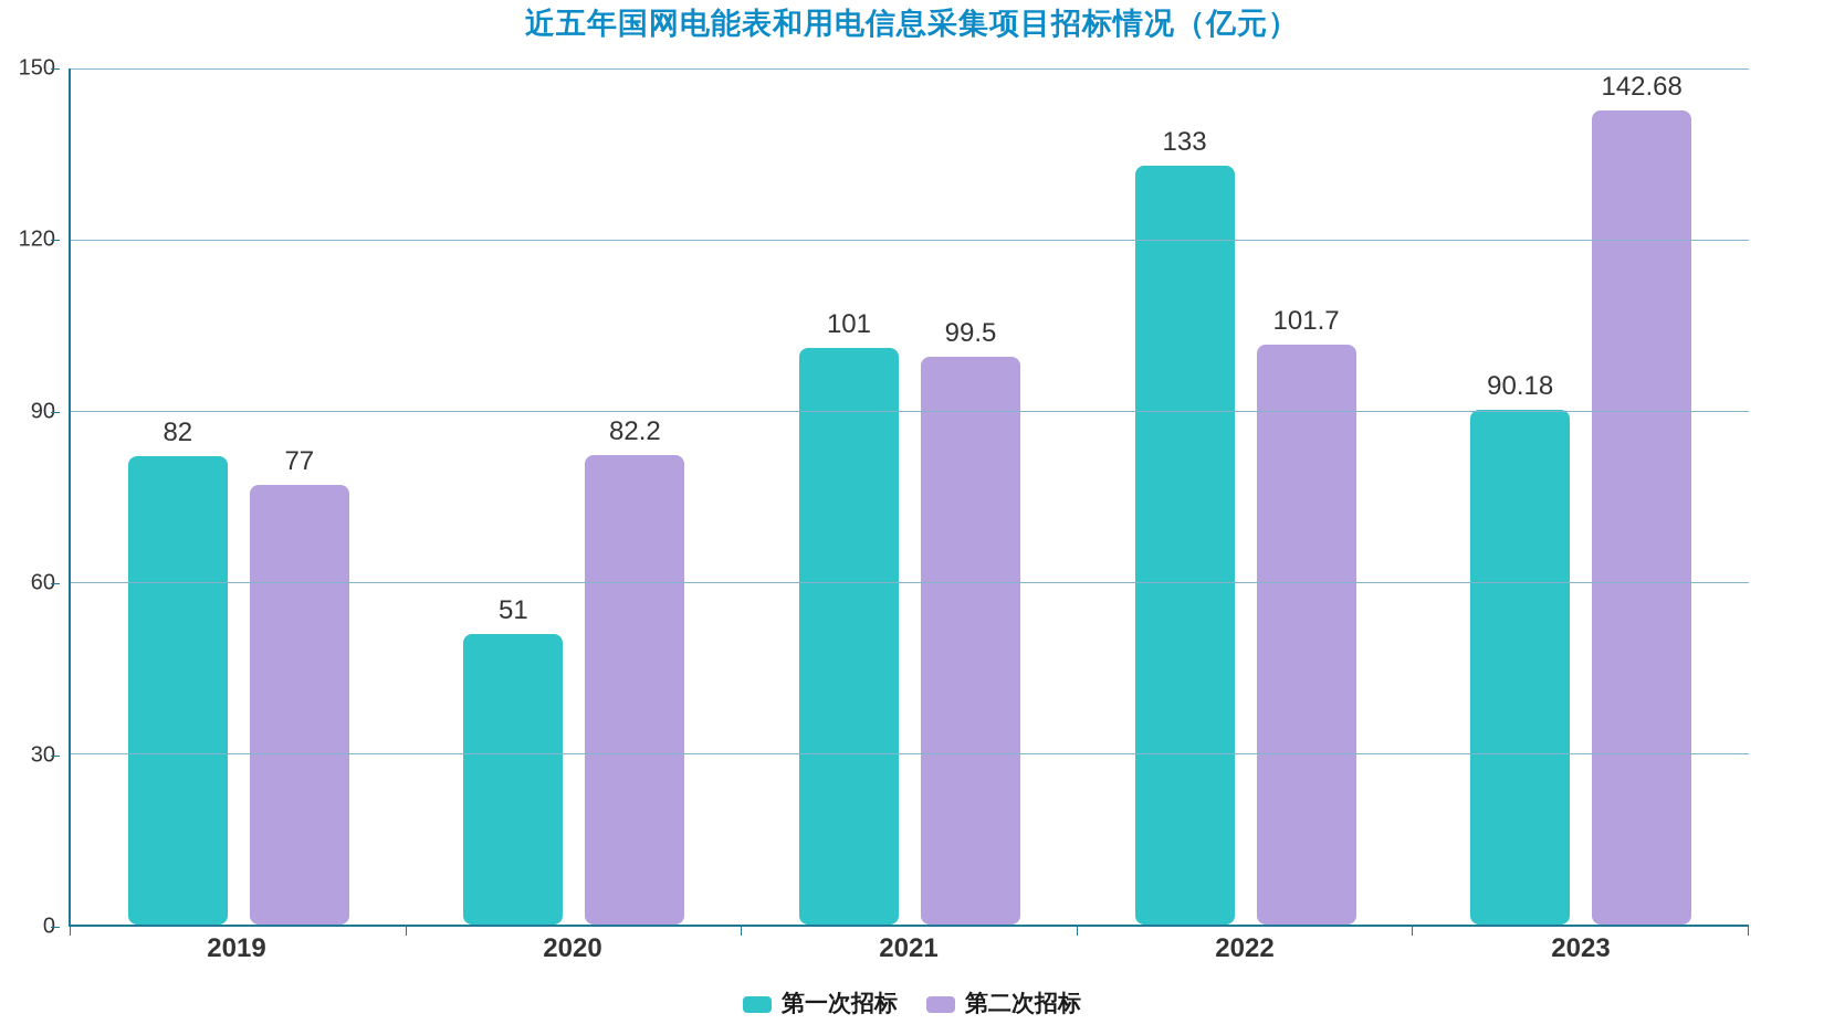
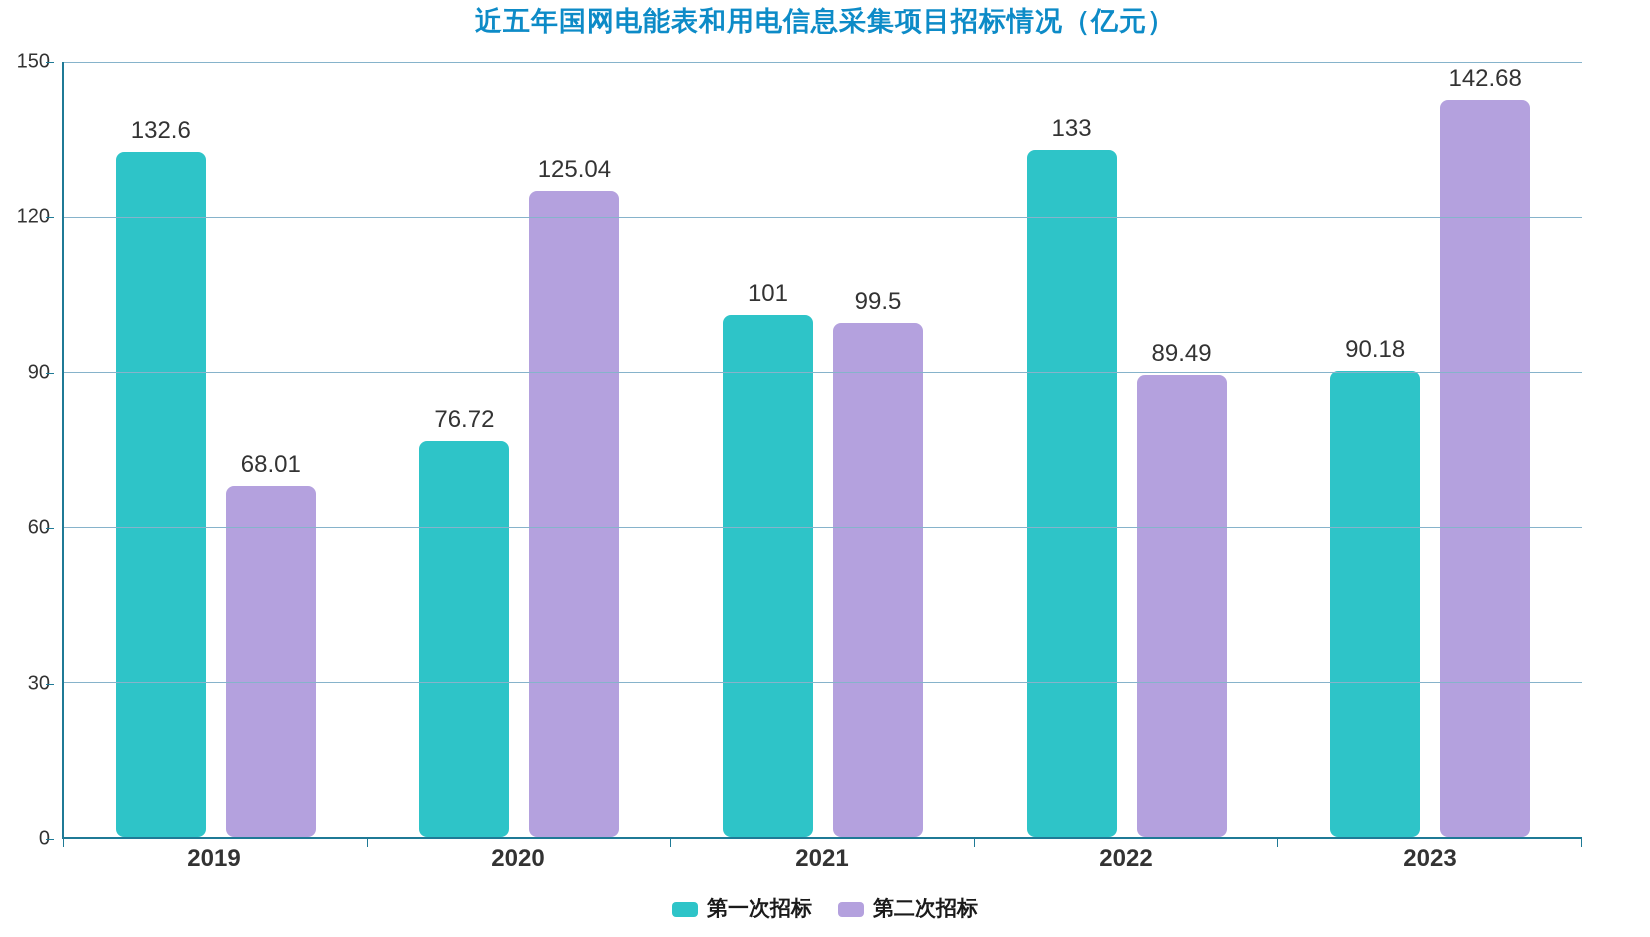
第一次招标/2019: 82 -> 132.6
第二次招标/2019: 77 -> 68.01
第一次招标/2020: 51 -> 76.72
第二次招标/2020: 82.2 -> 125.04
第二次招标/2022: 101.7 -> 89.49
